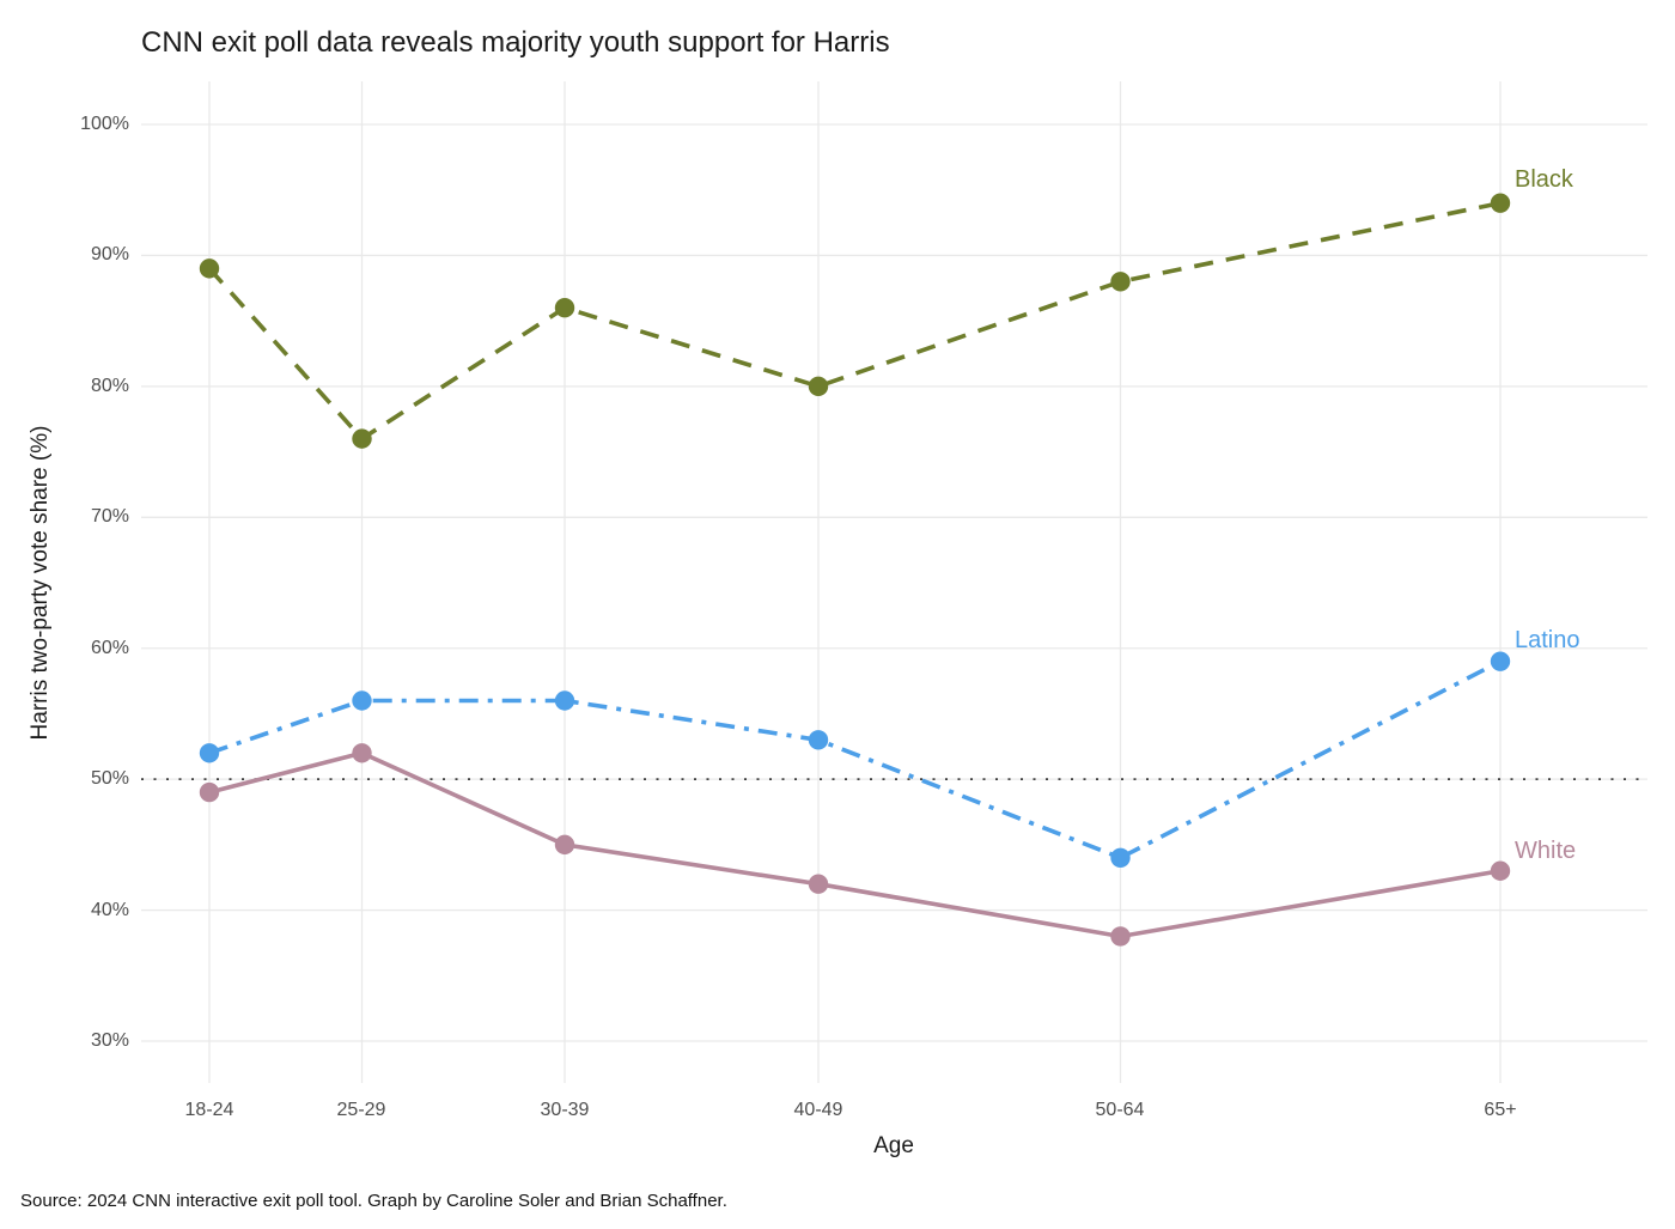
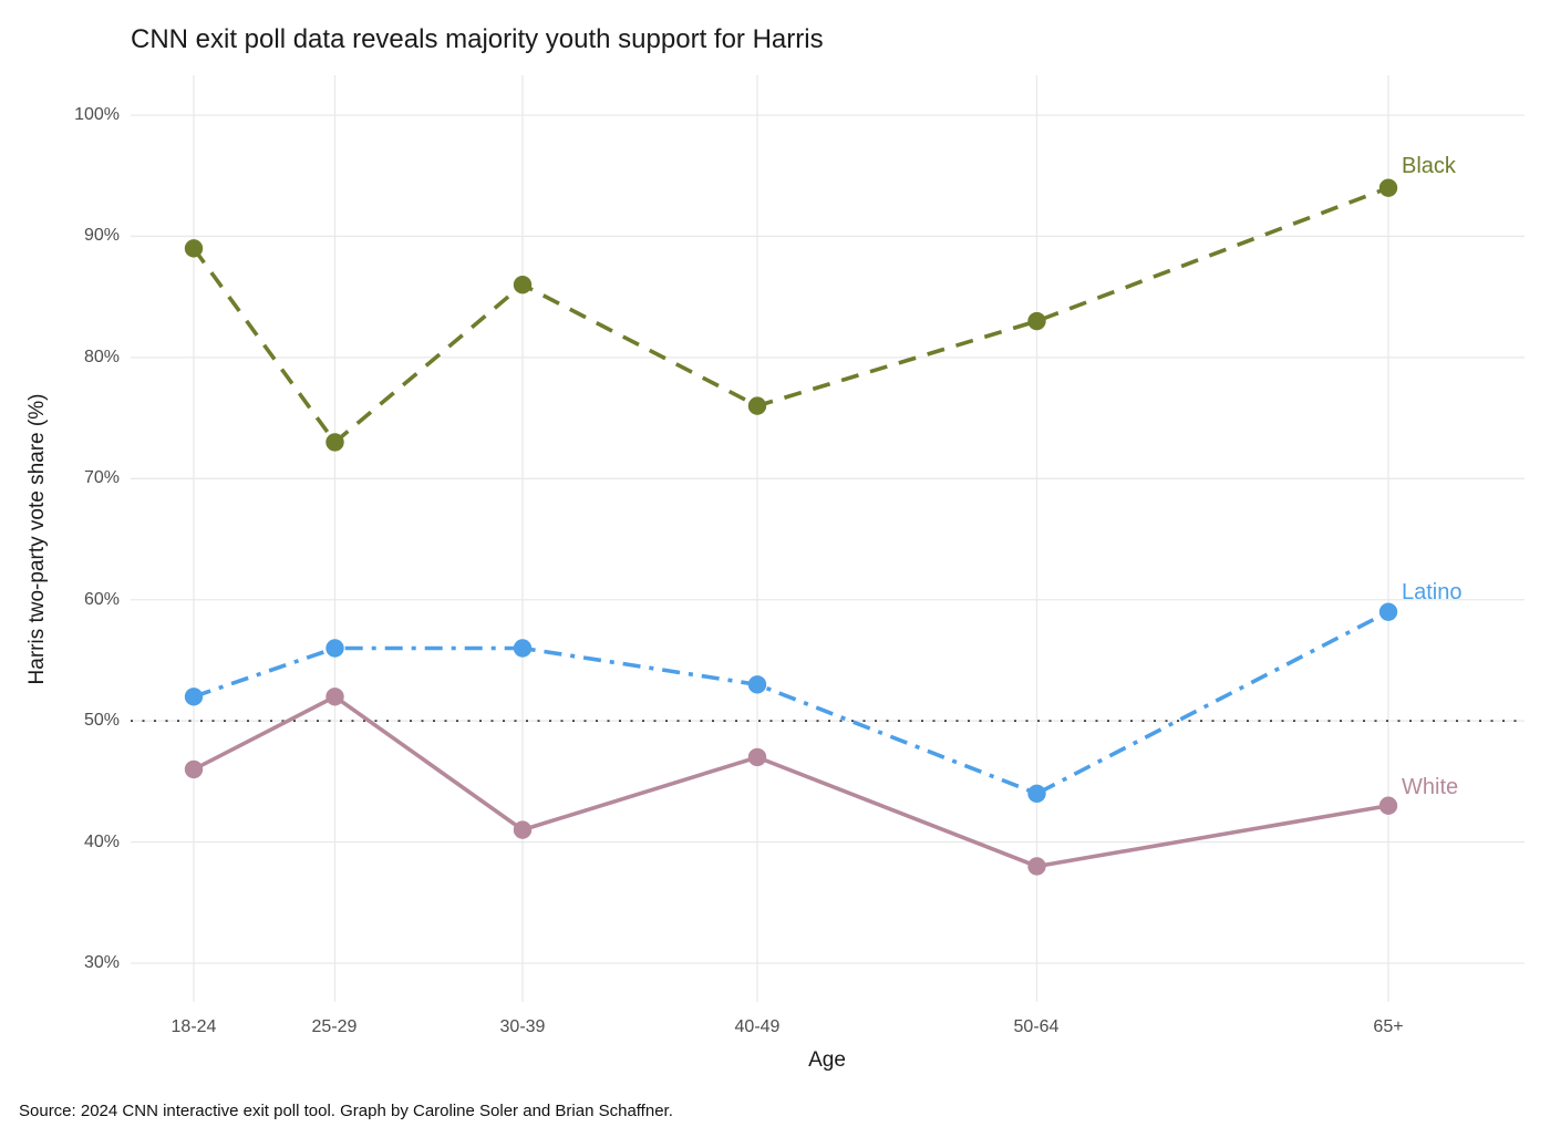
White/18-24: 49% -> 46%
Black/25-29: 76% -> 73%
White/30-39: 45% -> 41%
Black/40-49: 80% -> 76%
White/40-49: 42% -> 47%
Black/50-64: 88% -> 83%
